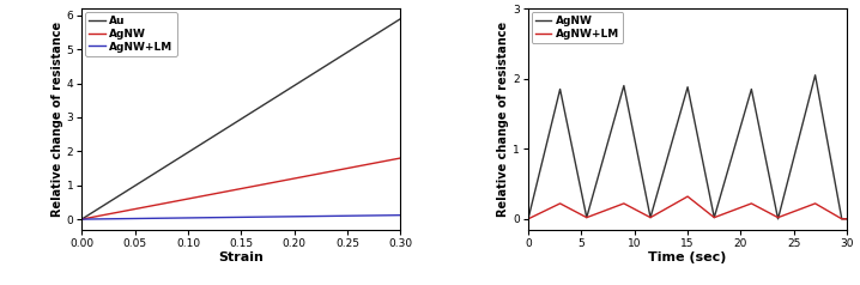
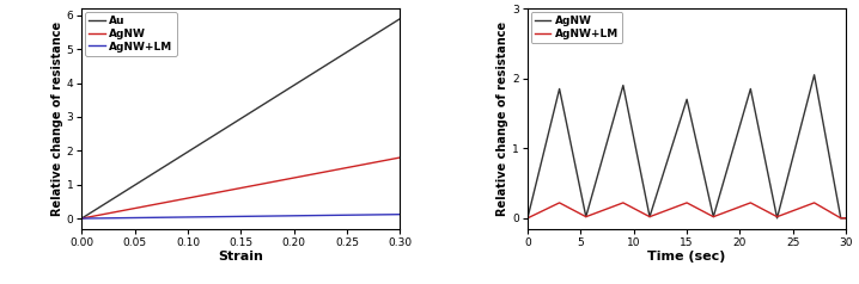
AgNW/15: 1.88 -> 1.70
AgNW+LM/15: 0.32 -> 0.22
